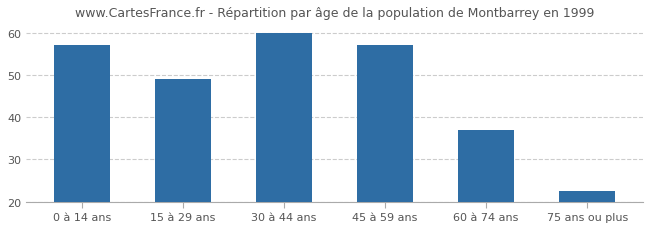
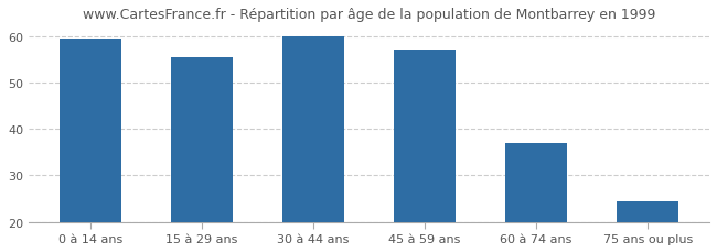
0 à 14 ans: 57.0 -> 59.5
15 à 29 ans: 49.0 -> 55.5
75 ans ou plus: 22.5 -> 24.5
